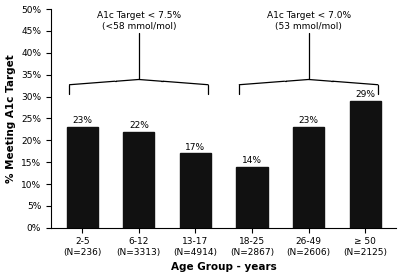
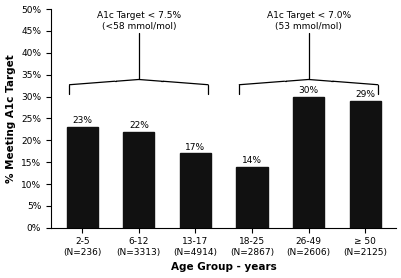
26-49 (N=2606): 23% -> 30%
